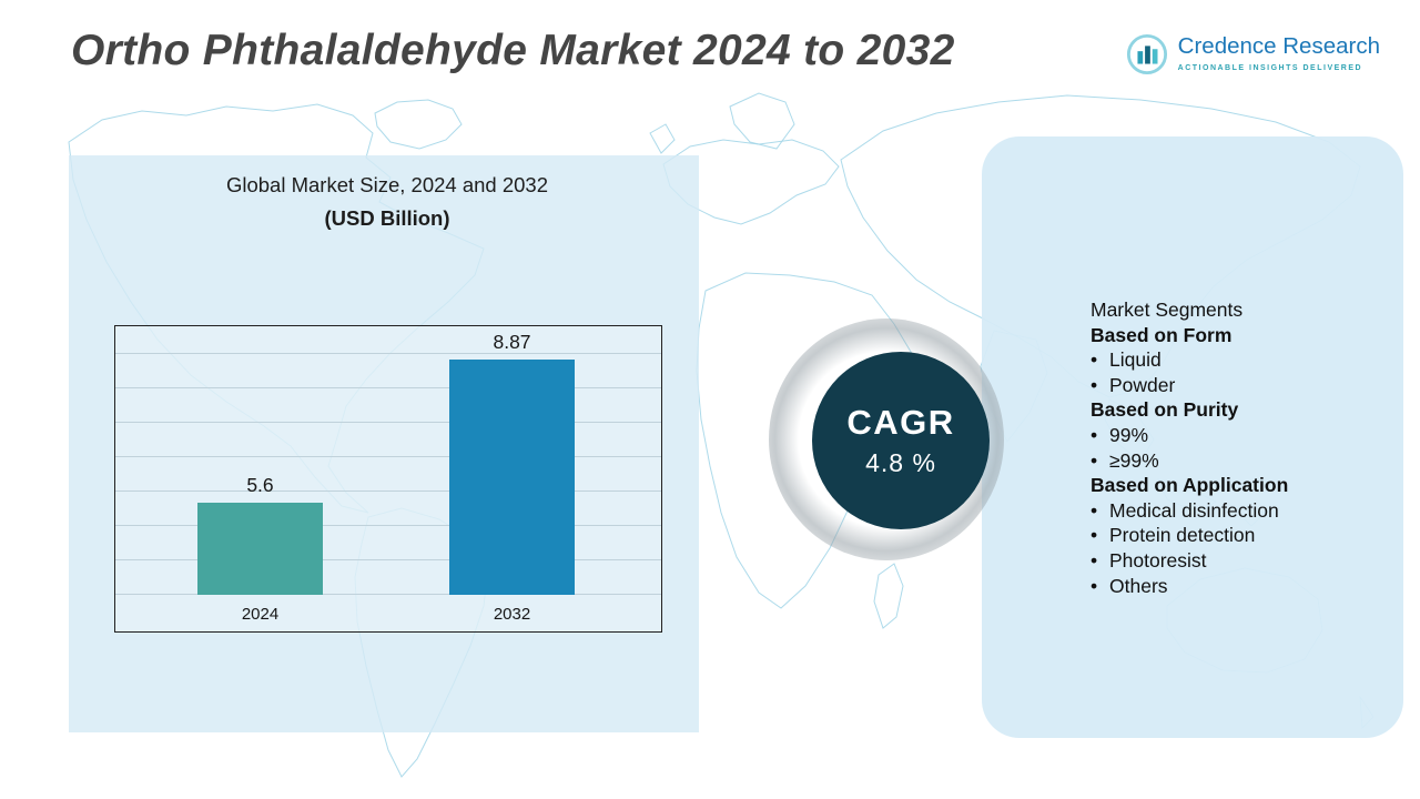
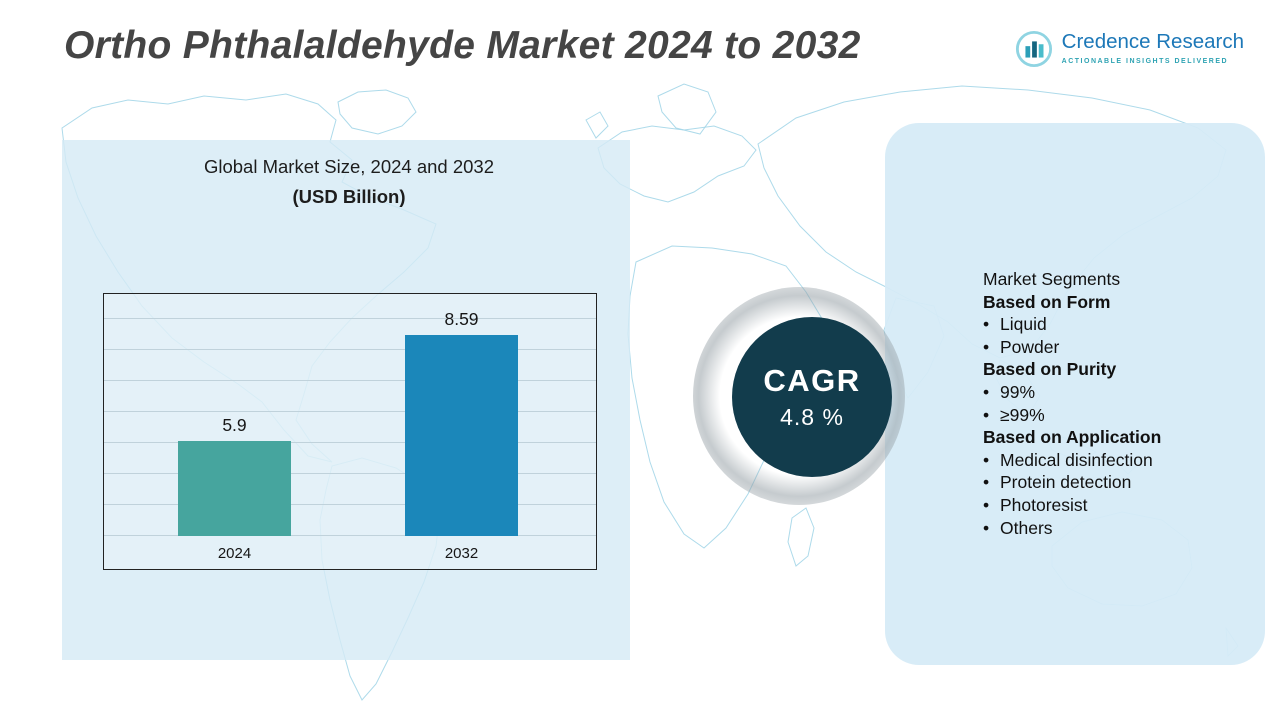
2024: 5.6 -> 5.9
2032: 8.87 -> 8.59
